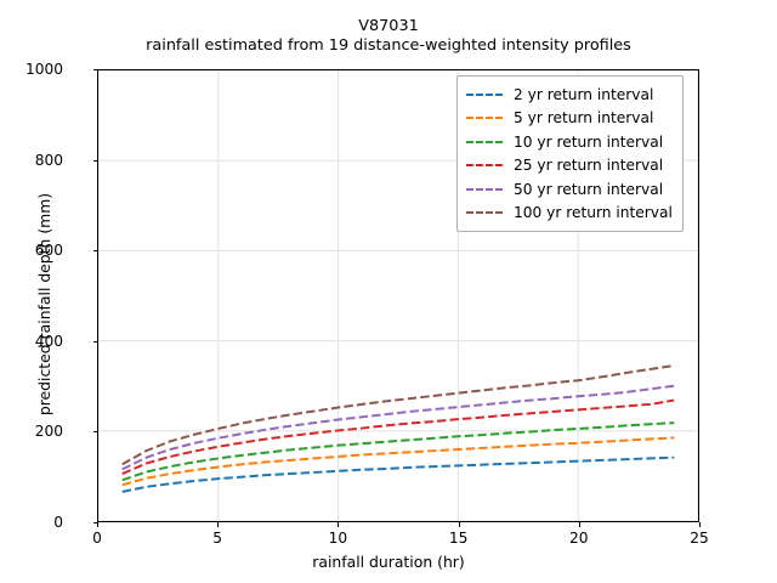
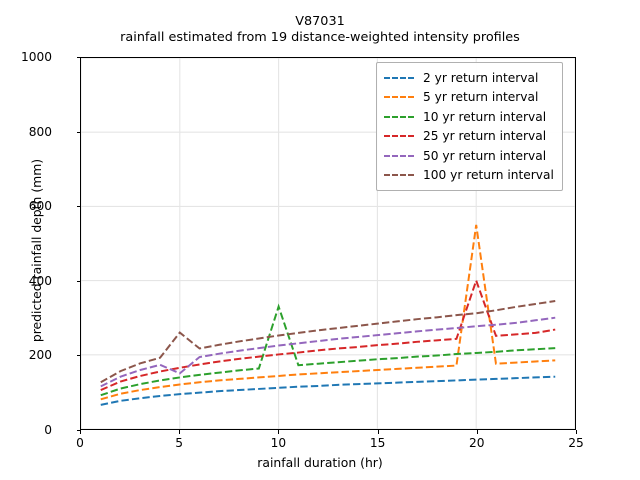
50 yr return interval/5: 180 -> 150
100 yr return interval/5: 200 -> 260
10 yr return interval/10: 170 -> 330
5 yr return interval/20: 170 -> 550
25 yr return interval/20: 250 -> 400
